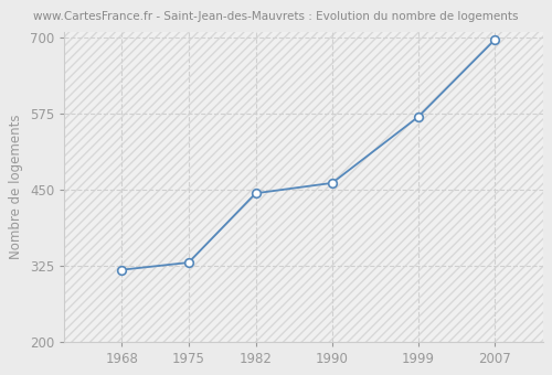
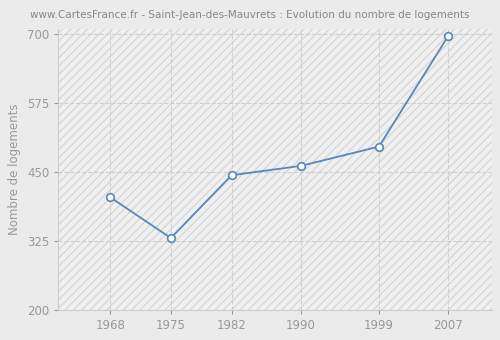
1968: 318 -> 404
1999: 570 -> 496
